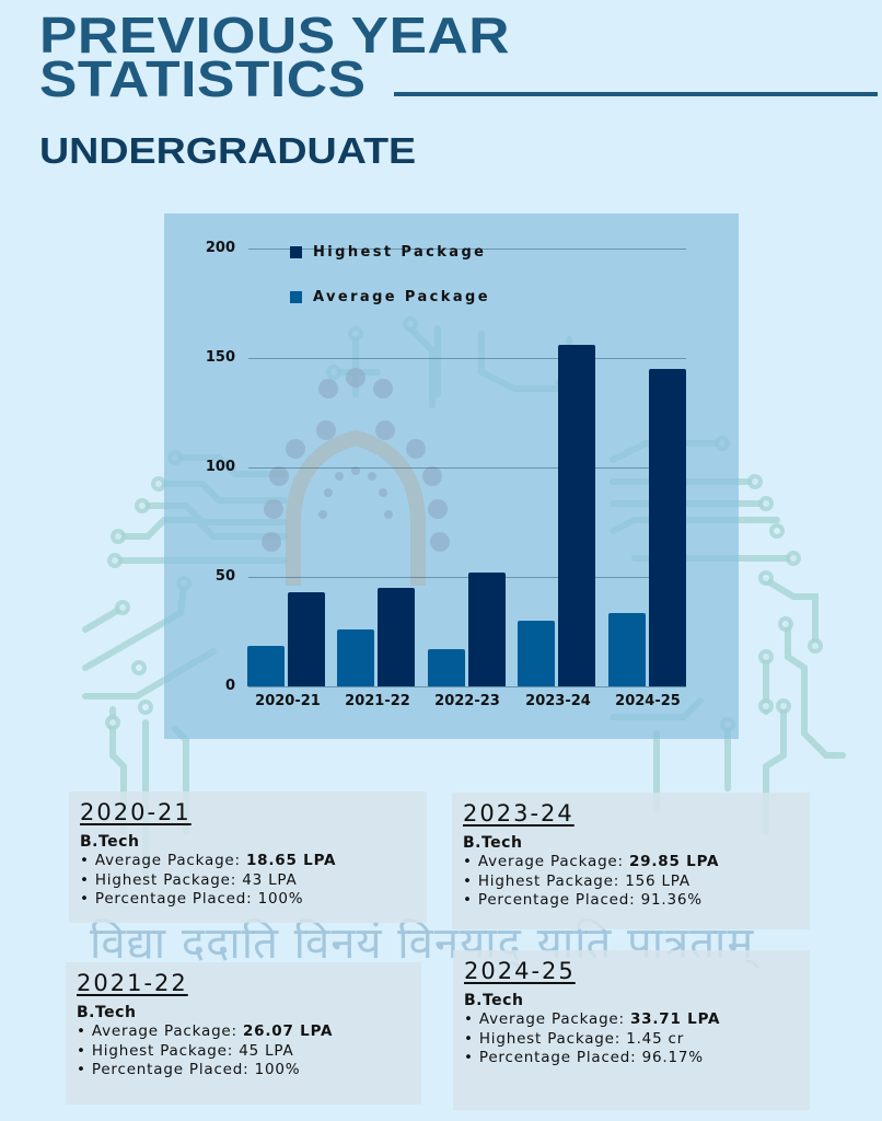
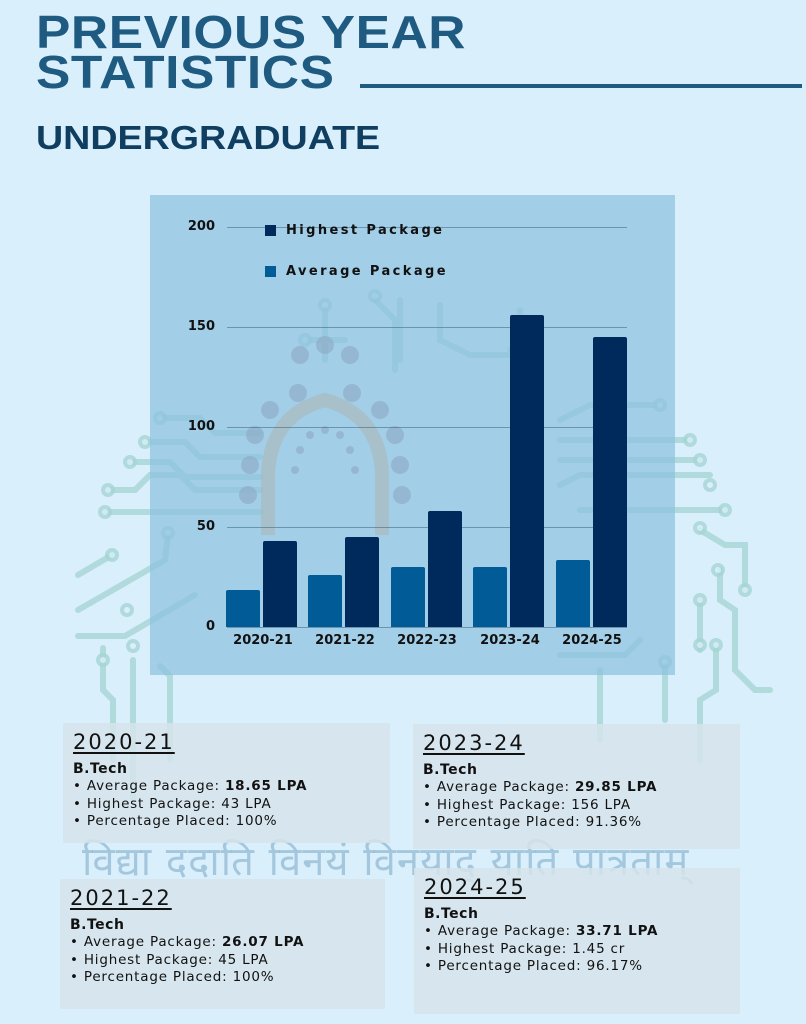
Average Package/2022-23: 17 -> 30
Highest Package/2022-23: 52 -> 58
